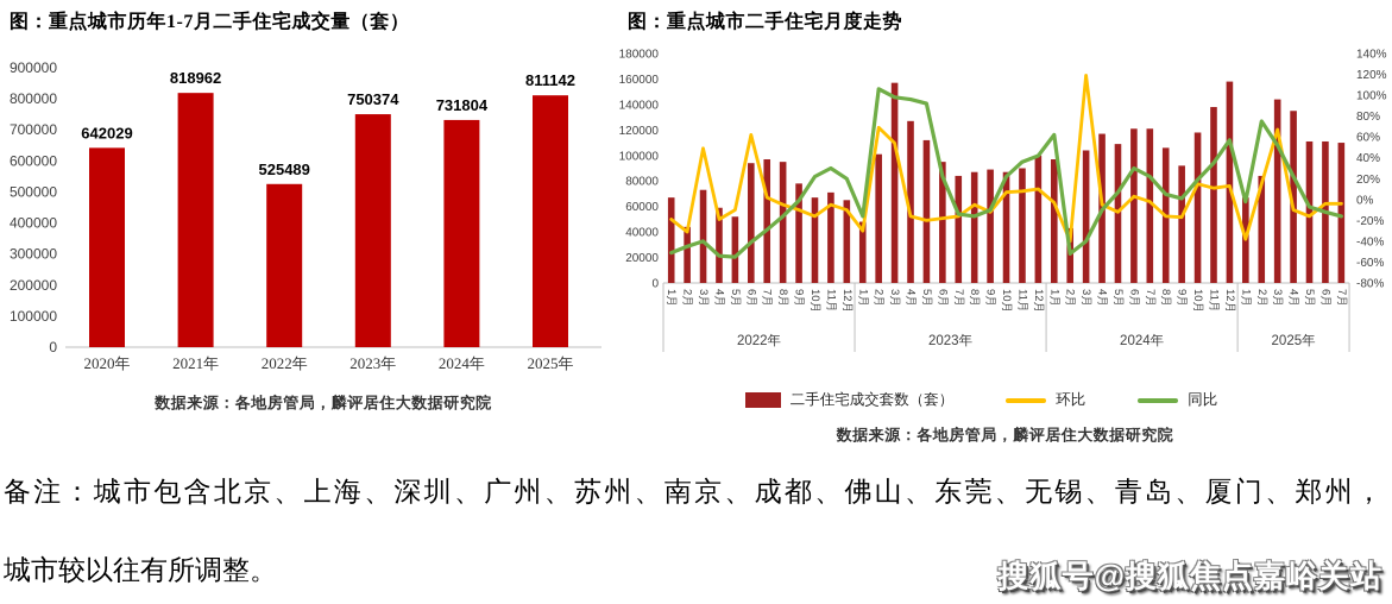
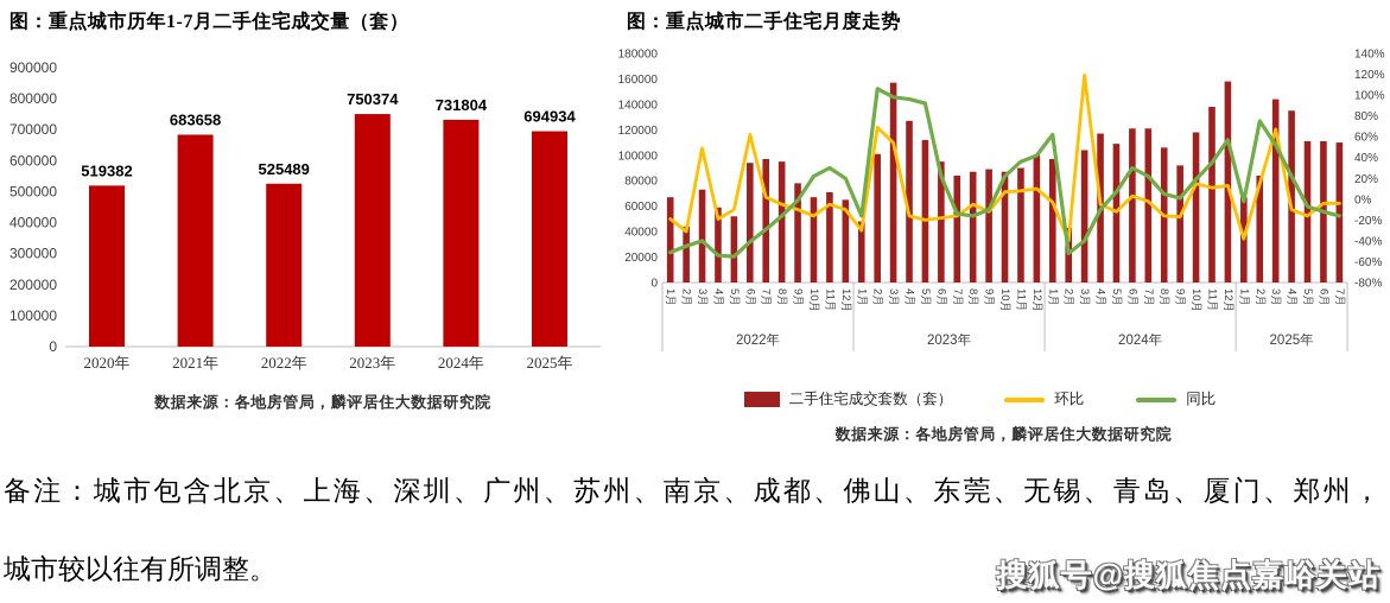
图：重点城市历年1-7月二手住宅成交量（套）/2020年: 642029 -> 519382
图：重点城市历年1-7月二手住宅成交量（套）/2021年: 818962 -> 683658
图：重点城市历年1-7月二手住宅成交量（套）/2025年: 811142 -> 694934
